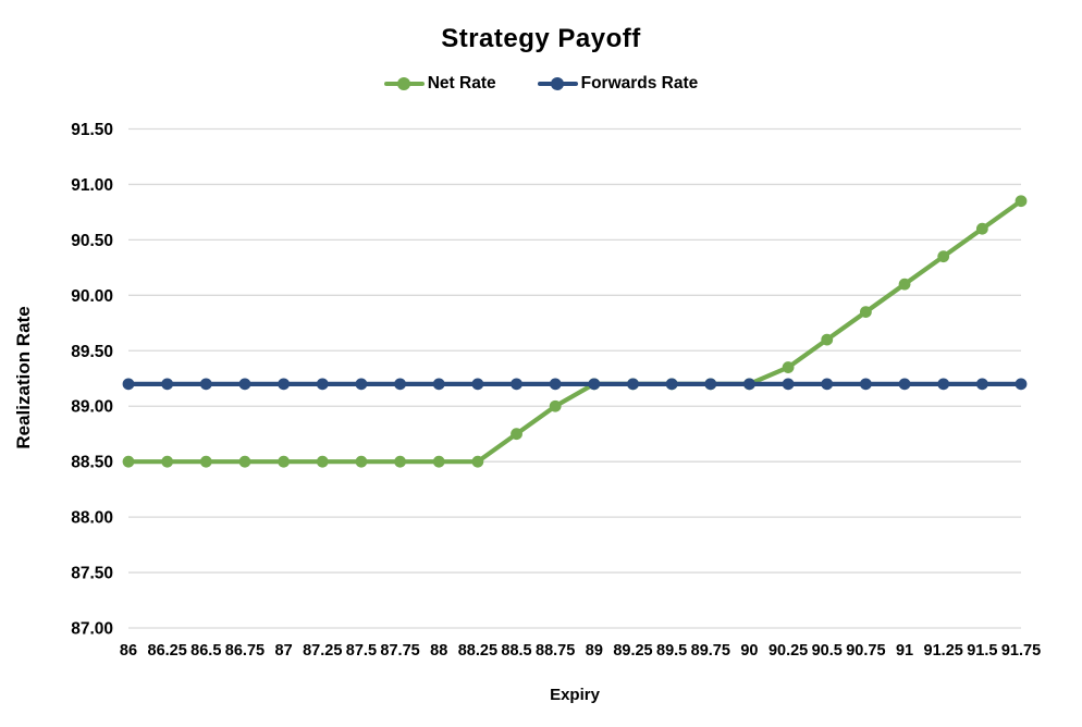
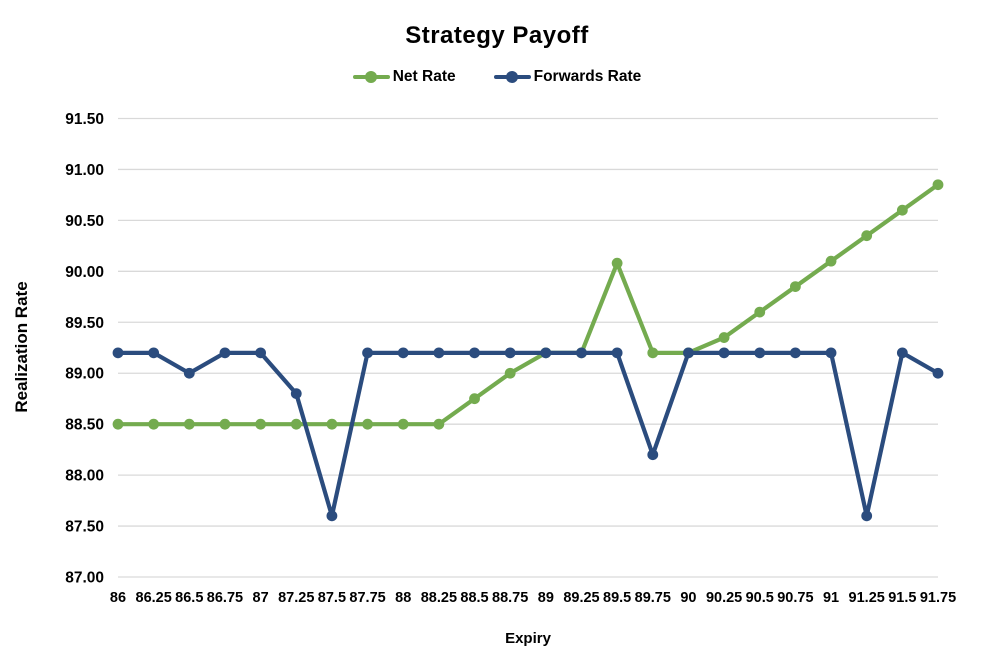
Forwards Rate/86.5: 89.2 -> 89.0
Forwards Rate/87.25: 89.2 -> 88.8
Forwards Rate/87.5: 89.2 -> 87.6
Net Rate/89.5: 89.20 -> 90.08
Forwards Rate/89.75: 89.2 -> 88.2
Forwards Rate/91.25: 89.2 -> 87.6
Forwards Rate/91.75: 89.2 -> 89.0
